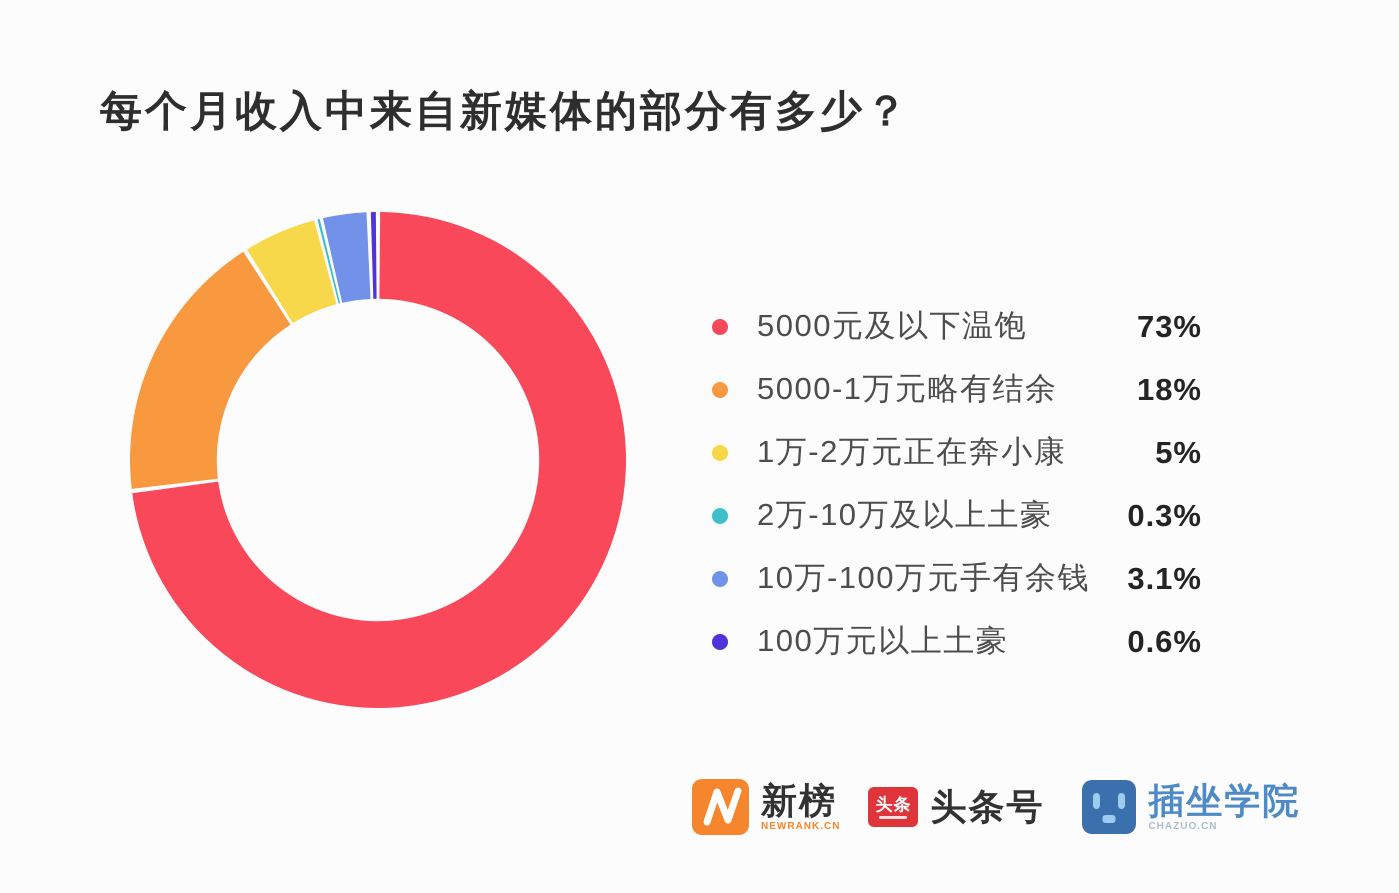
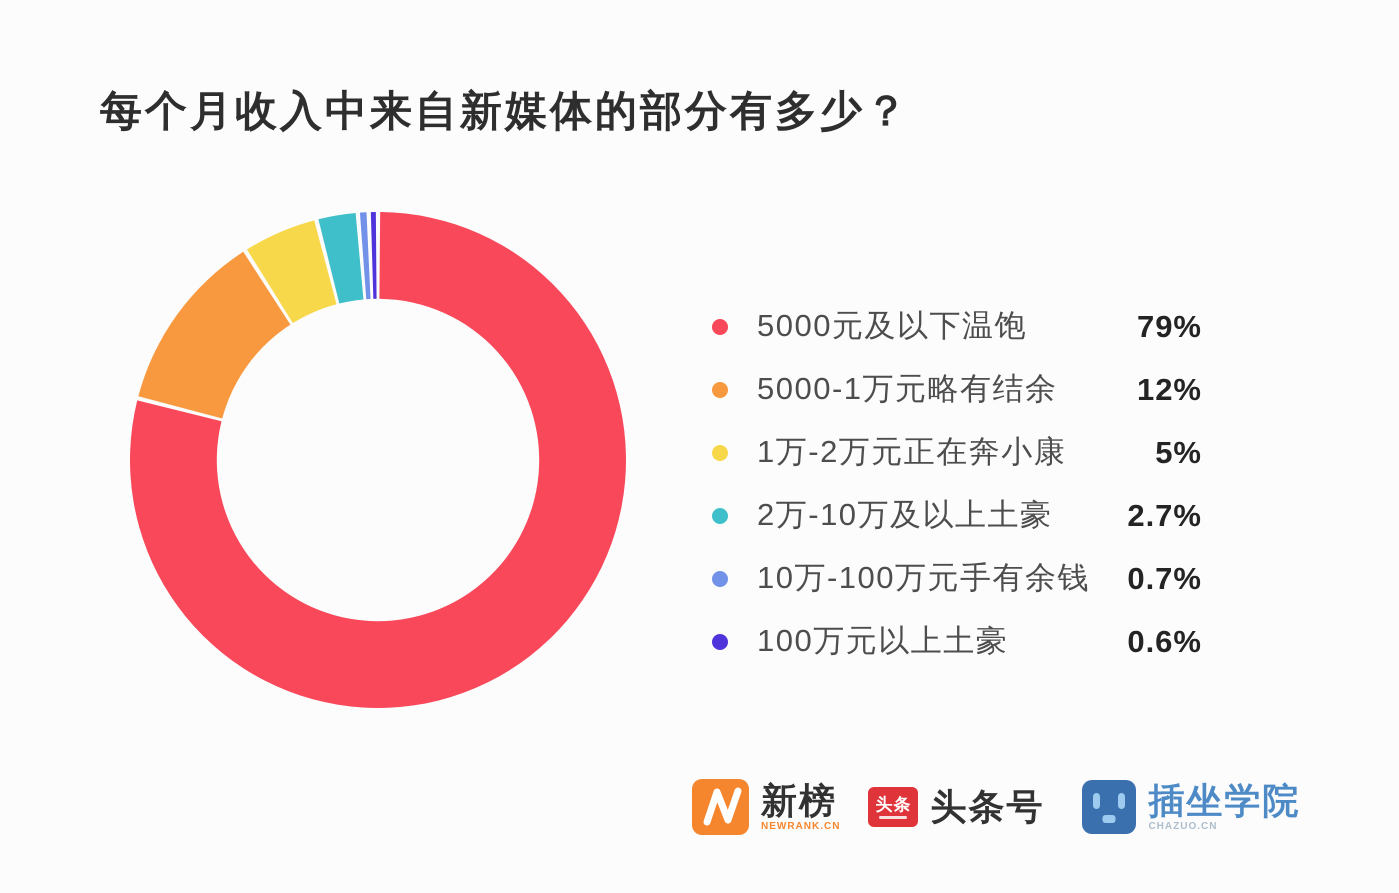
5000元及以下温饱: 73% -> 79%
5000-1万元略有结余: 18% -> 12%
2万-10万及以上土豪: 0.3% -> 2.7%
10万-100万元手有余钱: 3.1% -> 0.7%
